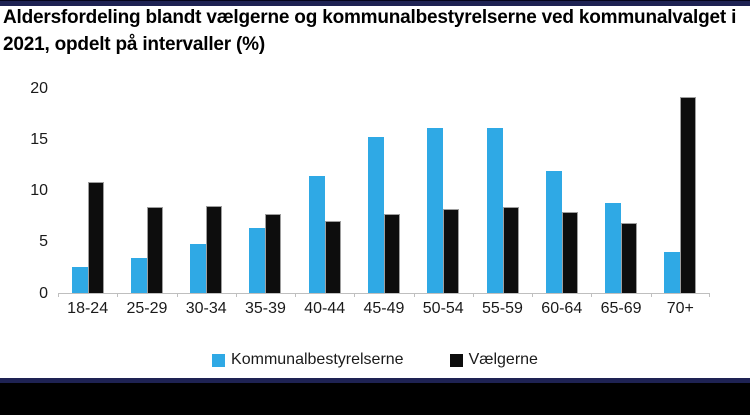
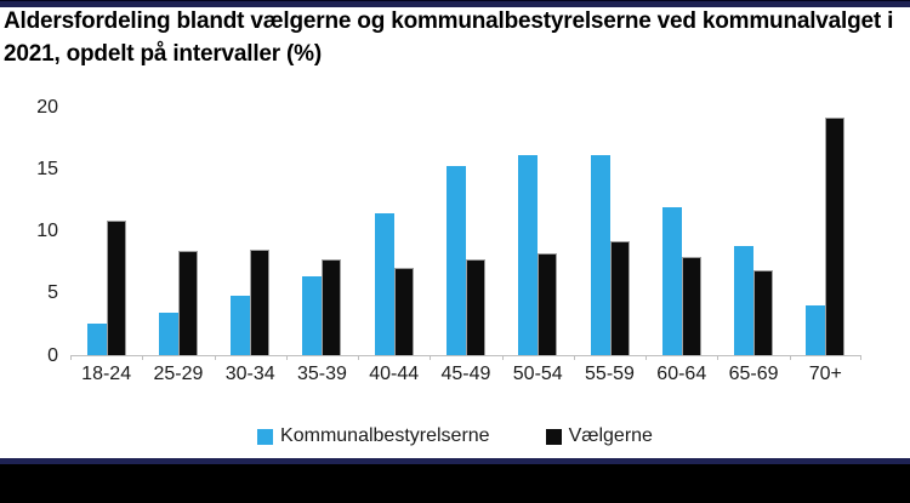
Vælgerne/55-59: 8.4 -> 9.2
